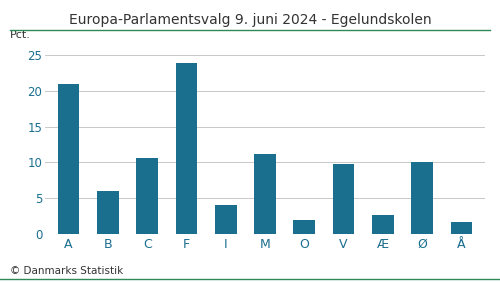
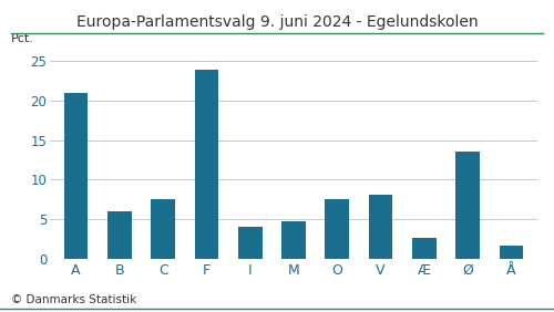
C: 10.6 -> 7.5
M: 11.2 -> 4.8
O: 2.0 -> 7.5
V: 9.8 -> 8.1
Ø: 10.0 -> 13.5
